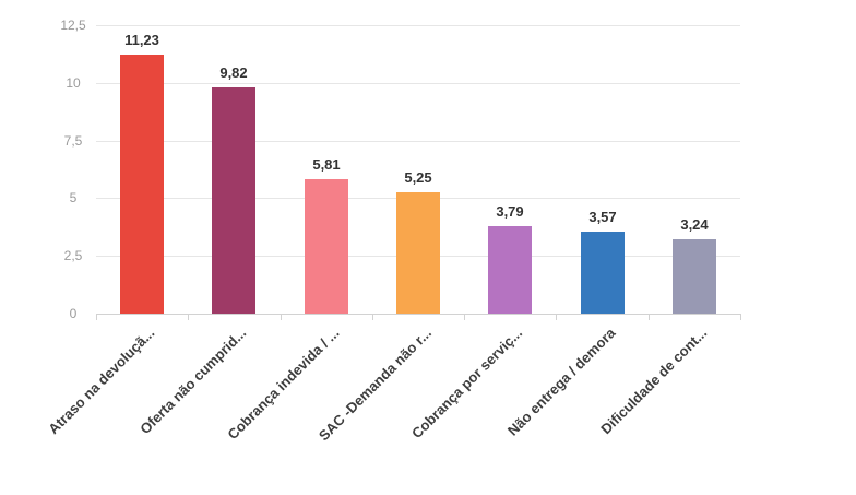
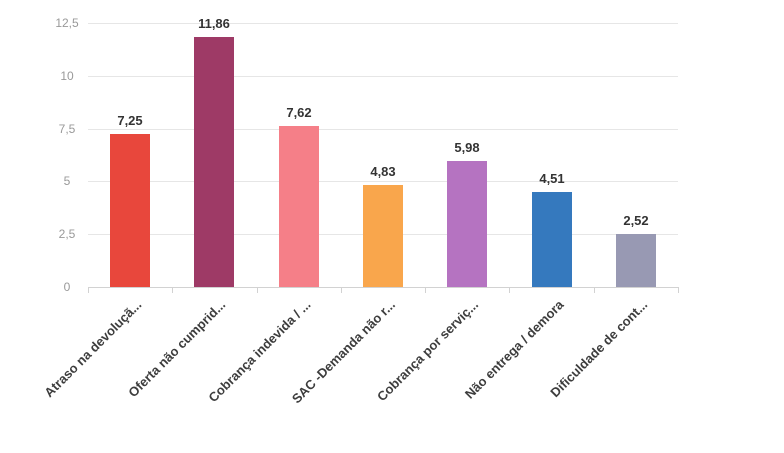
Atraso na devoluçã...: 11,23 -> 7,25
Oferta não cumprid...: 9,82 -> 11,86
Cobrança indevida / ...: 5,81 -> 7,62
SAC -Demanda não r...: 5,25 -> 4,83
Cobrança por serviç...: 3,79 -> 5,98
Não entrega / demora: 3,57 -> 4,51
Dificuldade de cont...: 3,24 -> 2,52
